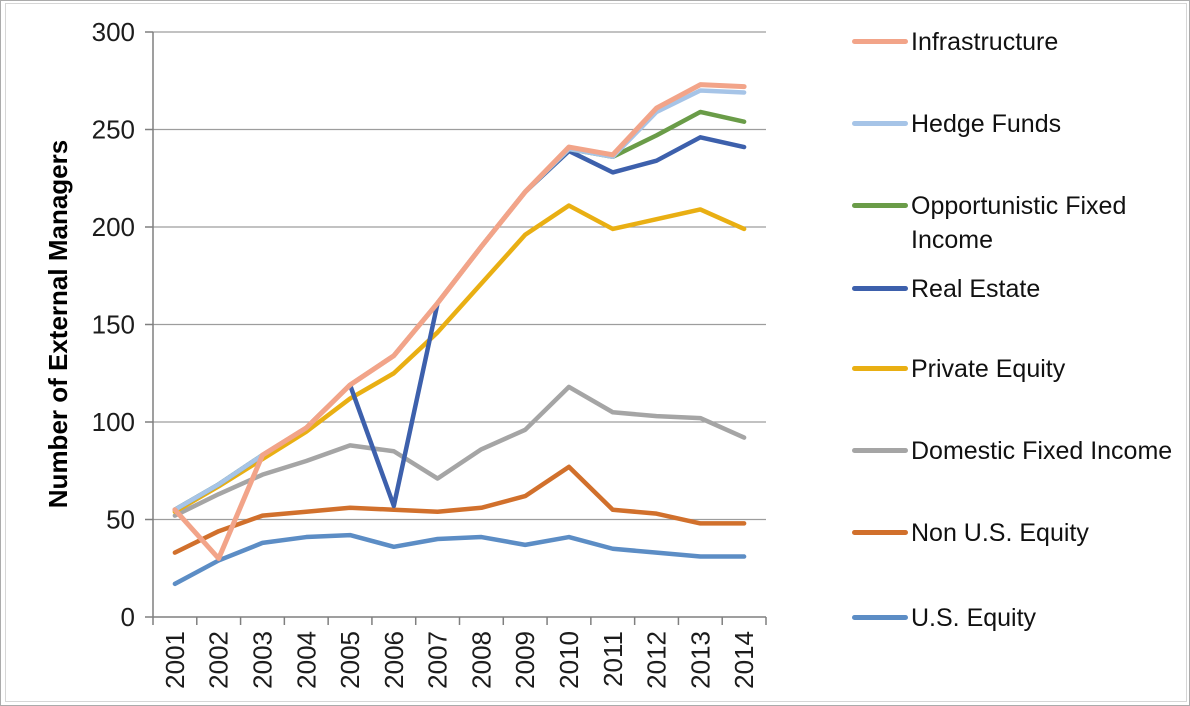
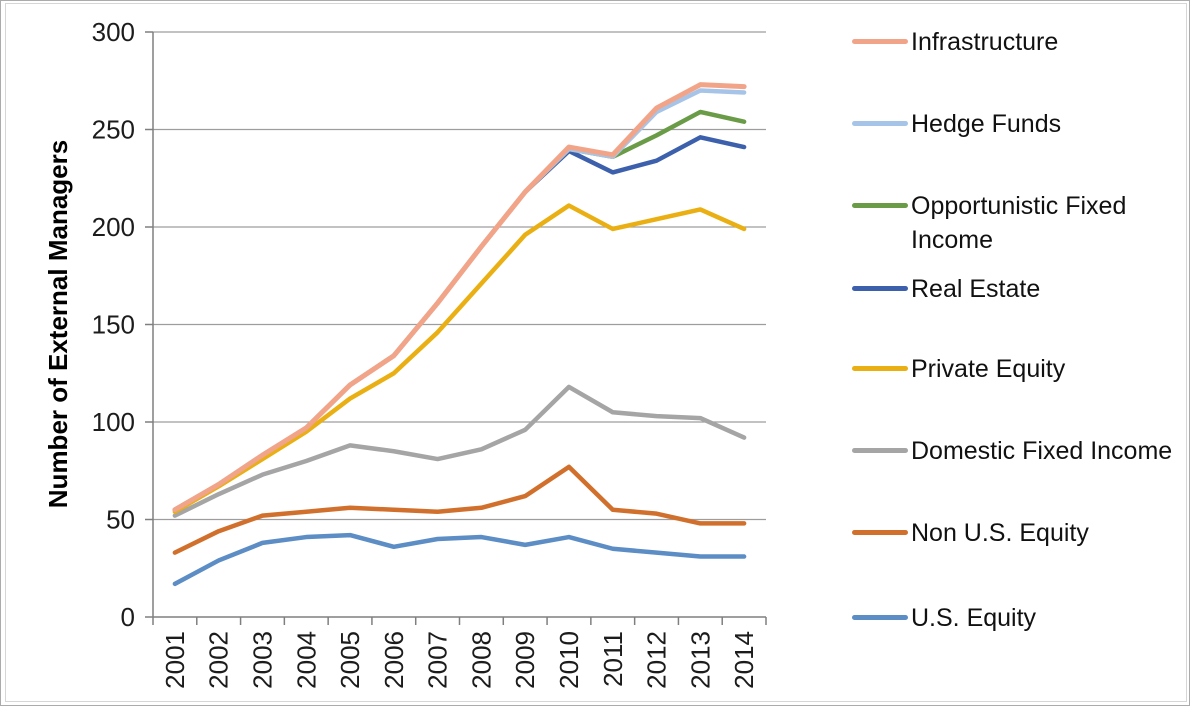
Infrastructure/2002: 30 -> 68
Real Estate/2006: 57 -> 134
Domestic Fixed Income/2007: 71 -> 81
